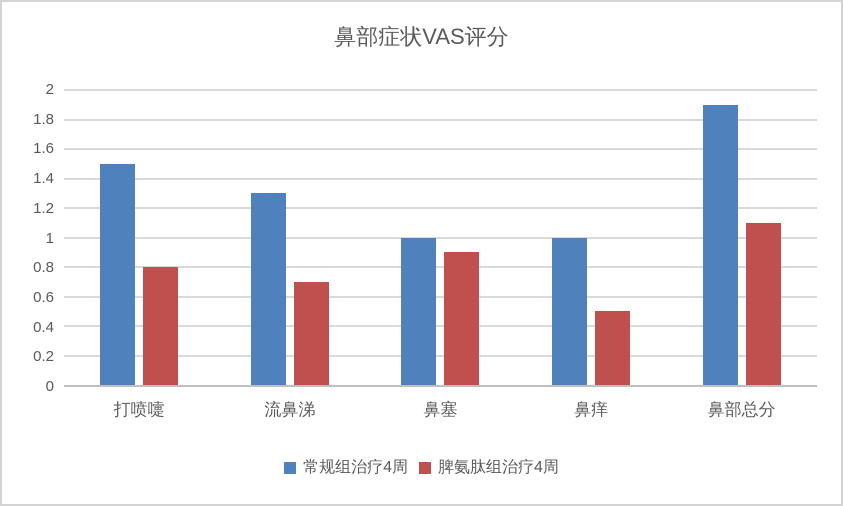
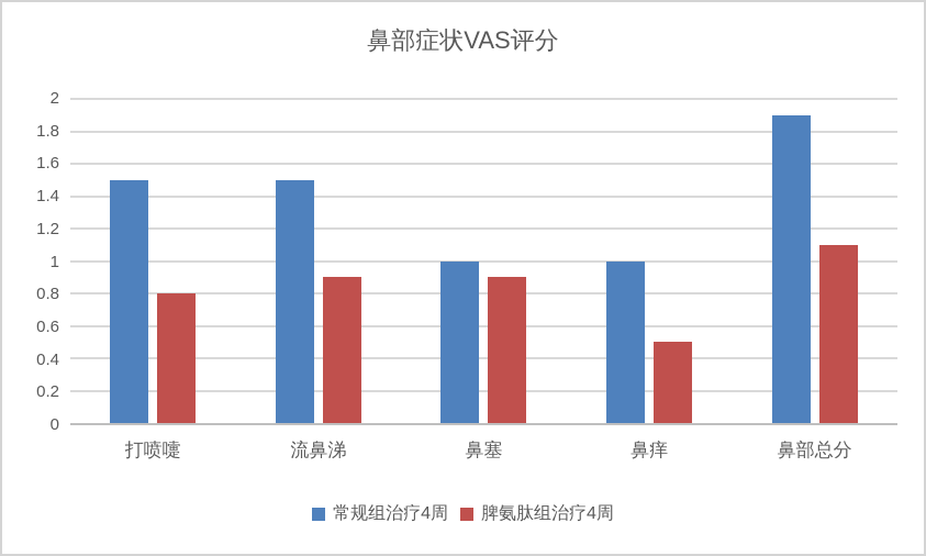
常规组治疗4周/流鼻涕: 1.3 -> 1.5
脾氨肽组治疗4周/流鼻涕: 0.7 -> 0.9
